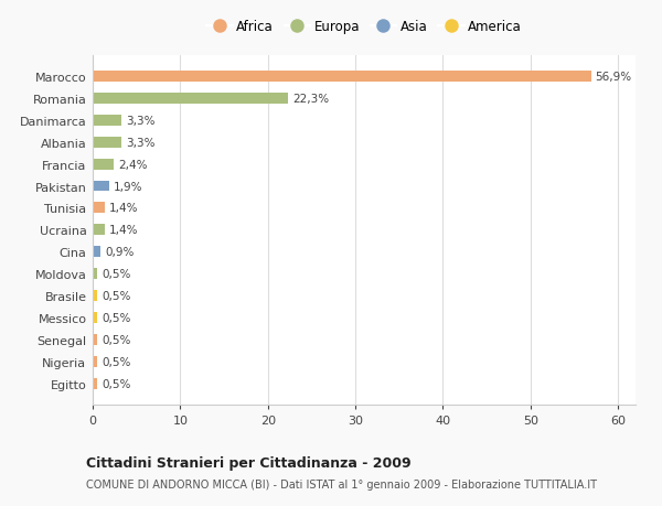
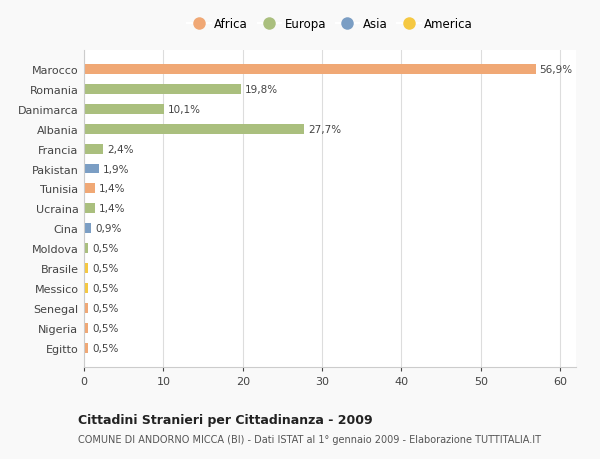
Romania: 22,3% -> 19,8%
Danimarca: 3,3% -> 10,1%
Albania: 3,3% -> 27,7%
